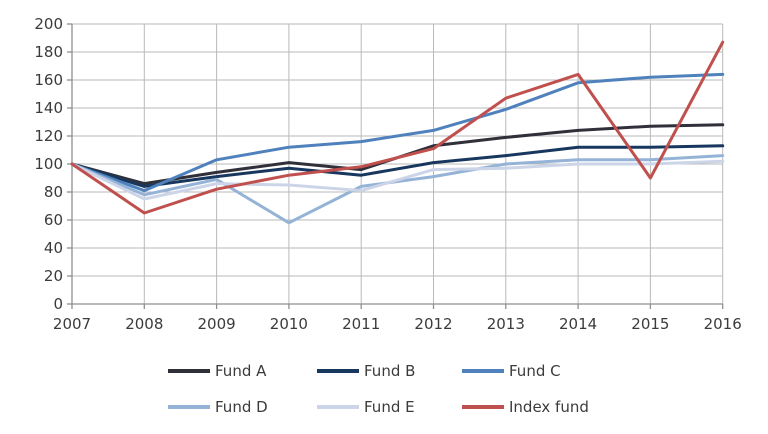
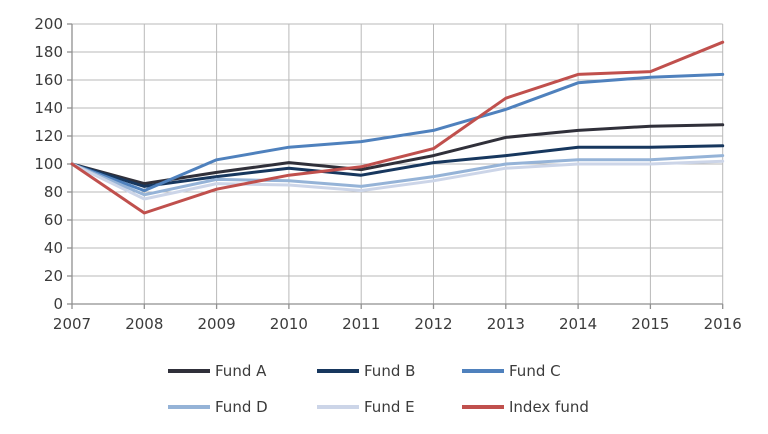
Fund D/2010: 58 -> 88
Fund A/2012: 113 -> 106
Fund E/2012: 96 -> 88
Index fund/2015: 90 -> 166
